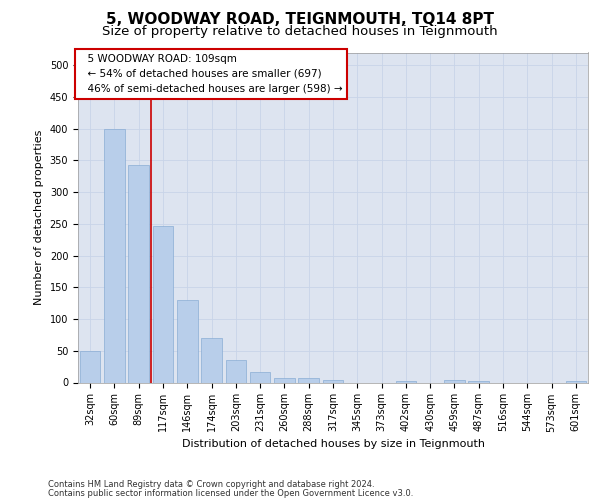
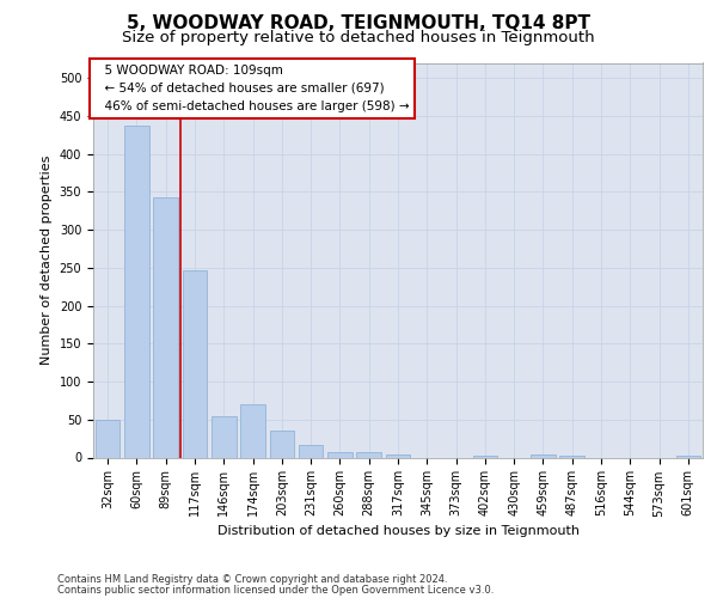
60sqm: 400 -> 438
146sqm: 130 -> 54
